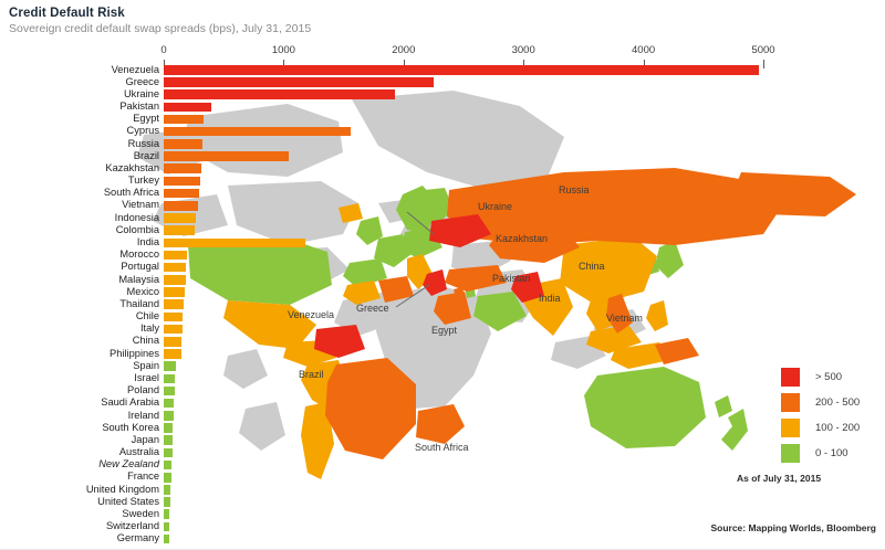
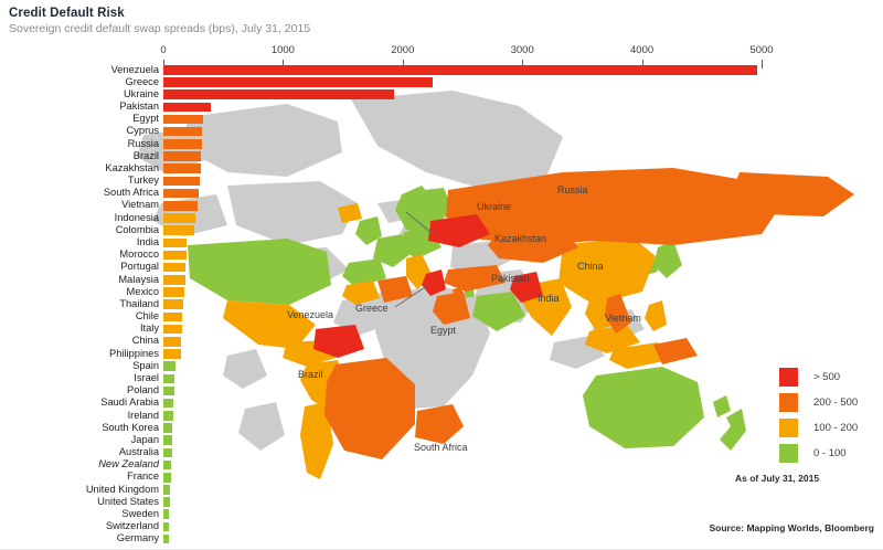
Cyprus: 1560 -> 320
Brazil: 1040 -> 320
India: 1180 -> 200
